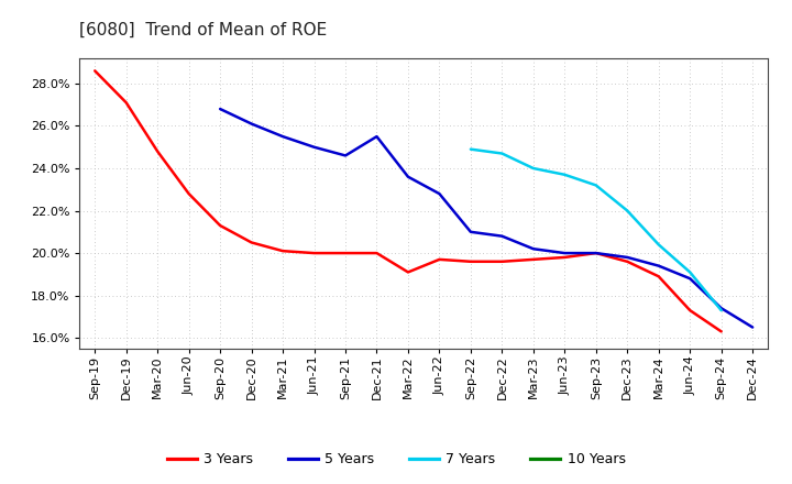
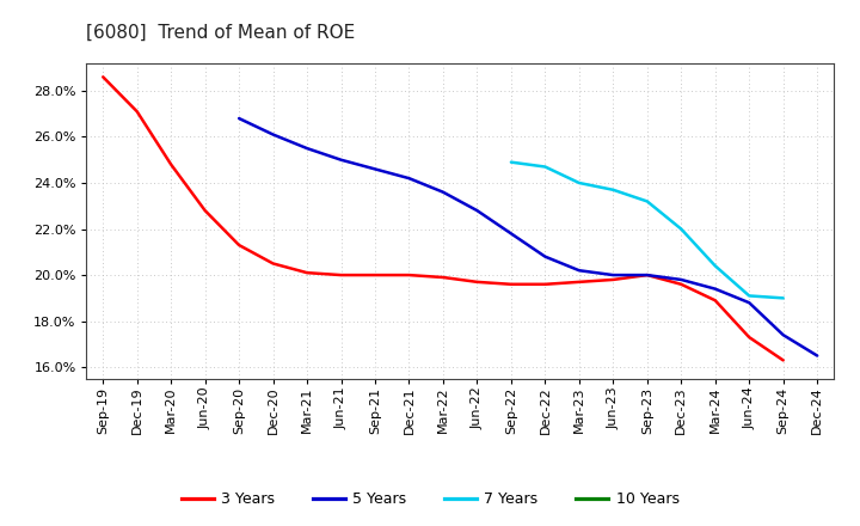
5 Years/Dec-21: 25.5% -> 24.2%
3 Years/Mar-22: 19.1% -> 19.9%
5 Years/Sep-22: 21.0% -> 21.8%
7 Years/Sep-24: 17.3% -> 19.0%
